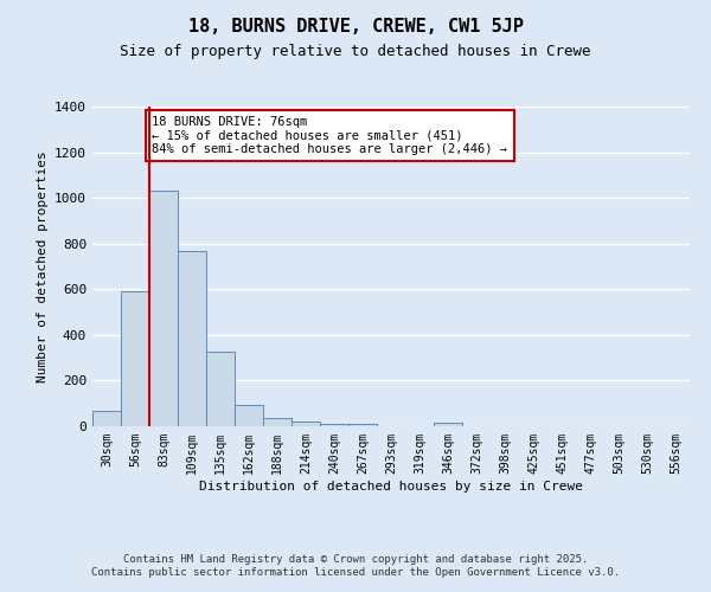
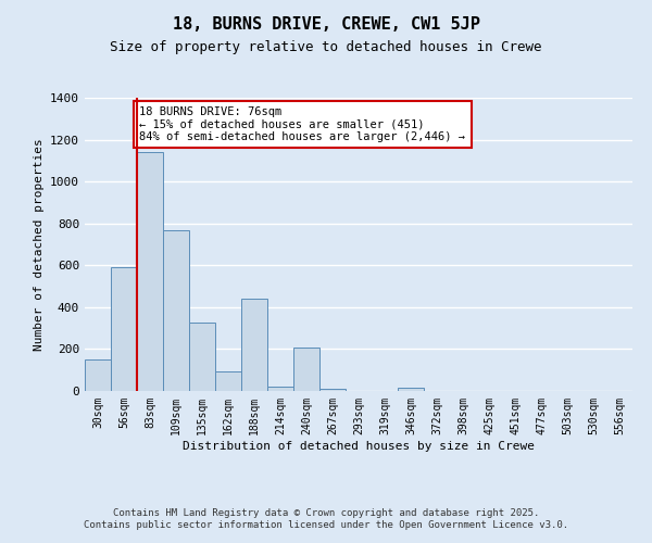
30sqm: 60 -> 150
83sqm: 1030 -> 1140
188sqm: 40 -> 440
240sqm: 10 -> 210
